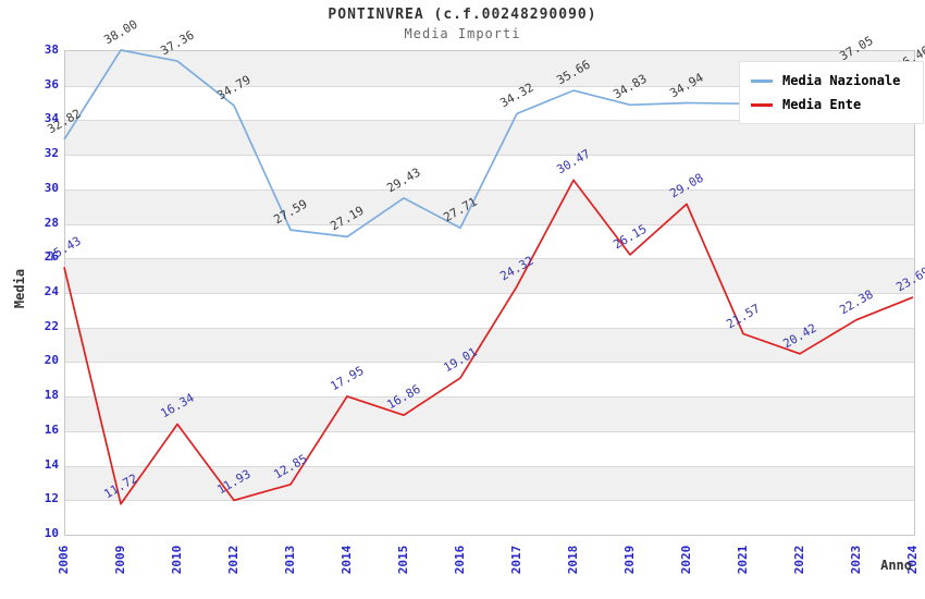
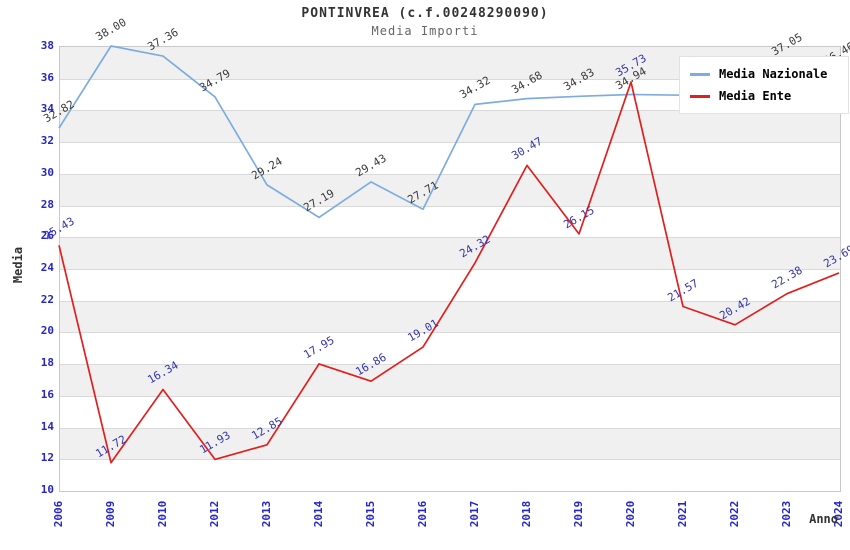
Media Nazionale/2013: 27.59 -> 29.24
Media Nazionale/2018: 35.66 -> 34.68
Media Ente/2020: 29.08 -> 35.73
